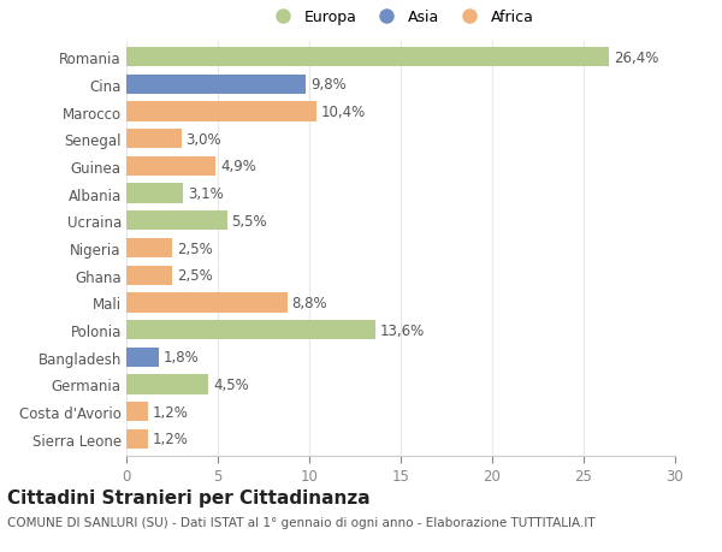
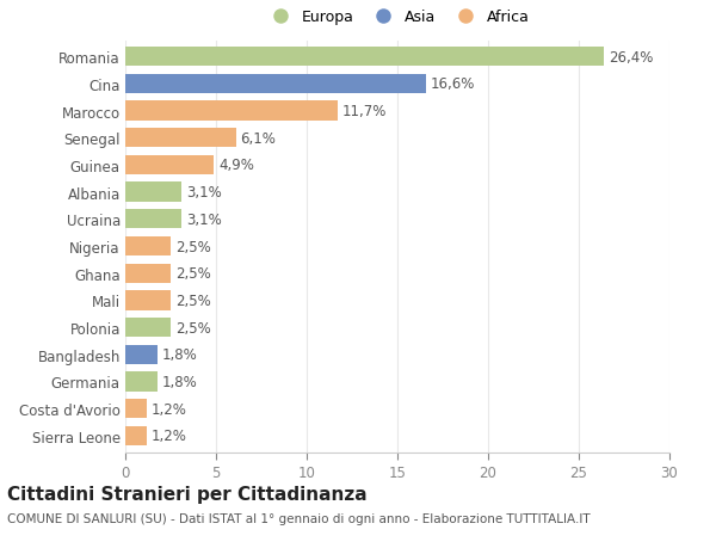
Cina: 9,8% -> 16,6%
Marocco: 10,4% -> 11,7%
Senegal: 3,0% -> 6,1%
Ucraina: 5,5% -> 3,1%
Mali: 8,8% -> 2,5%
Polonia: 13,6% -> 2,5%
Germania: 4,5% -> 1,8%
